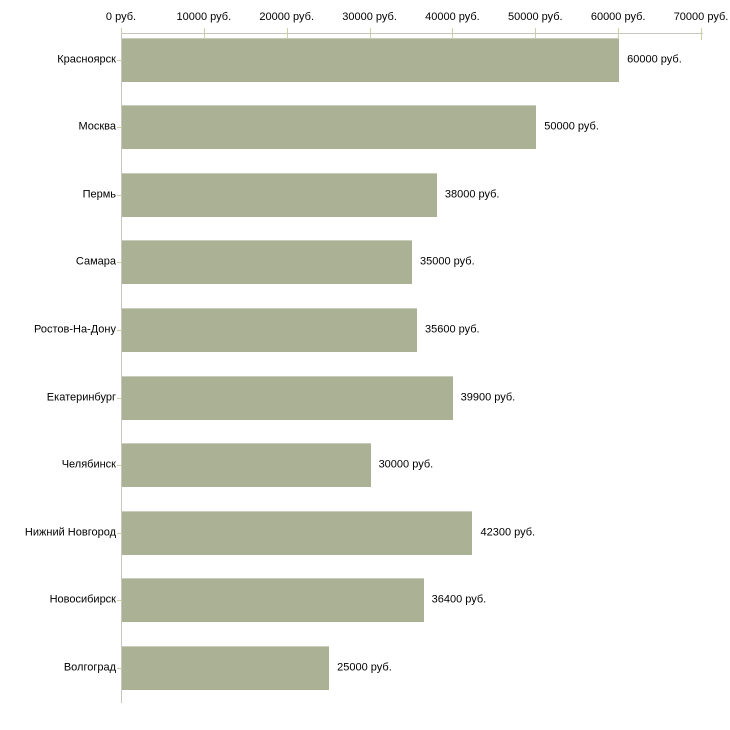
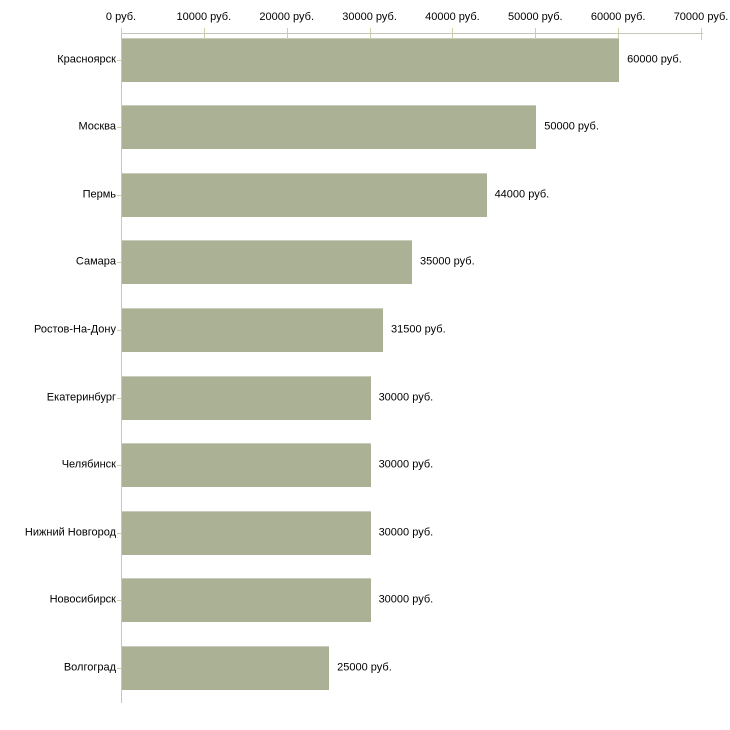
Пермь: 38000 -> 44000
Ростов-На-Дону: 35600 -> 31500
Екатеринбург: 39900 -> 30000
Нижний Новгород: 42300 -> 30000
Новосибирск: 36400 -> 30000
